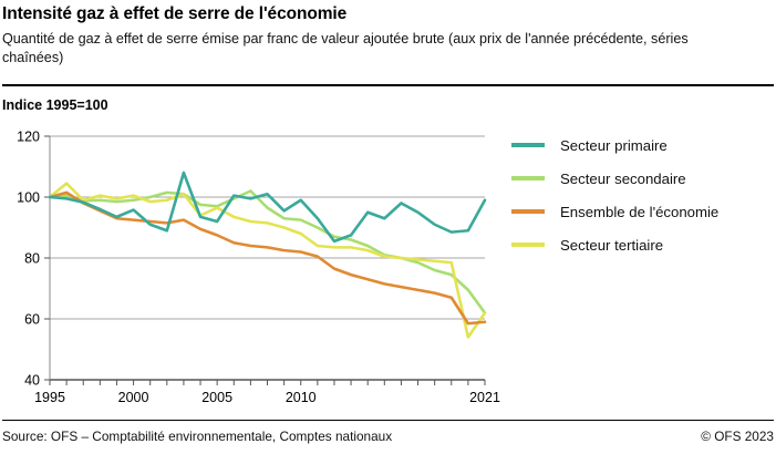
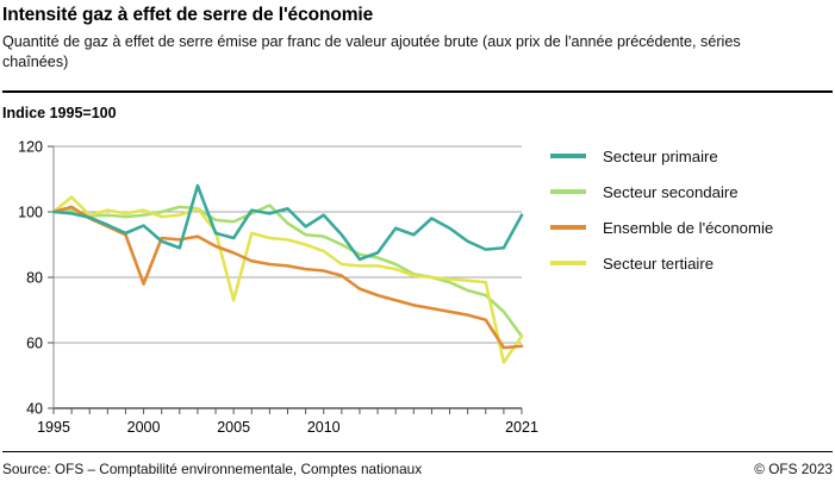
Ensemble de l'économie/2000: 92 -> 78
Secteur tertiaire/2005: 96 -> 73
